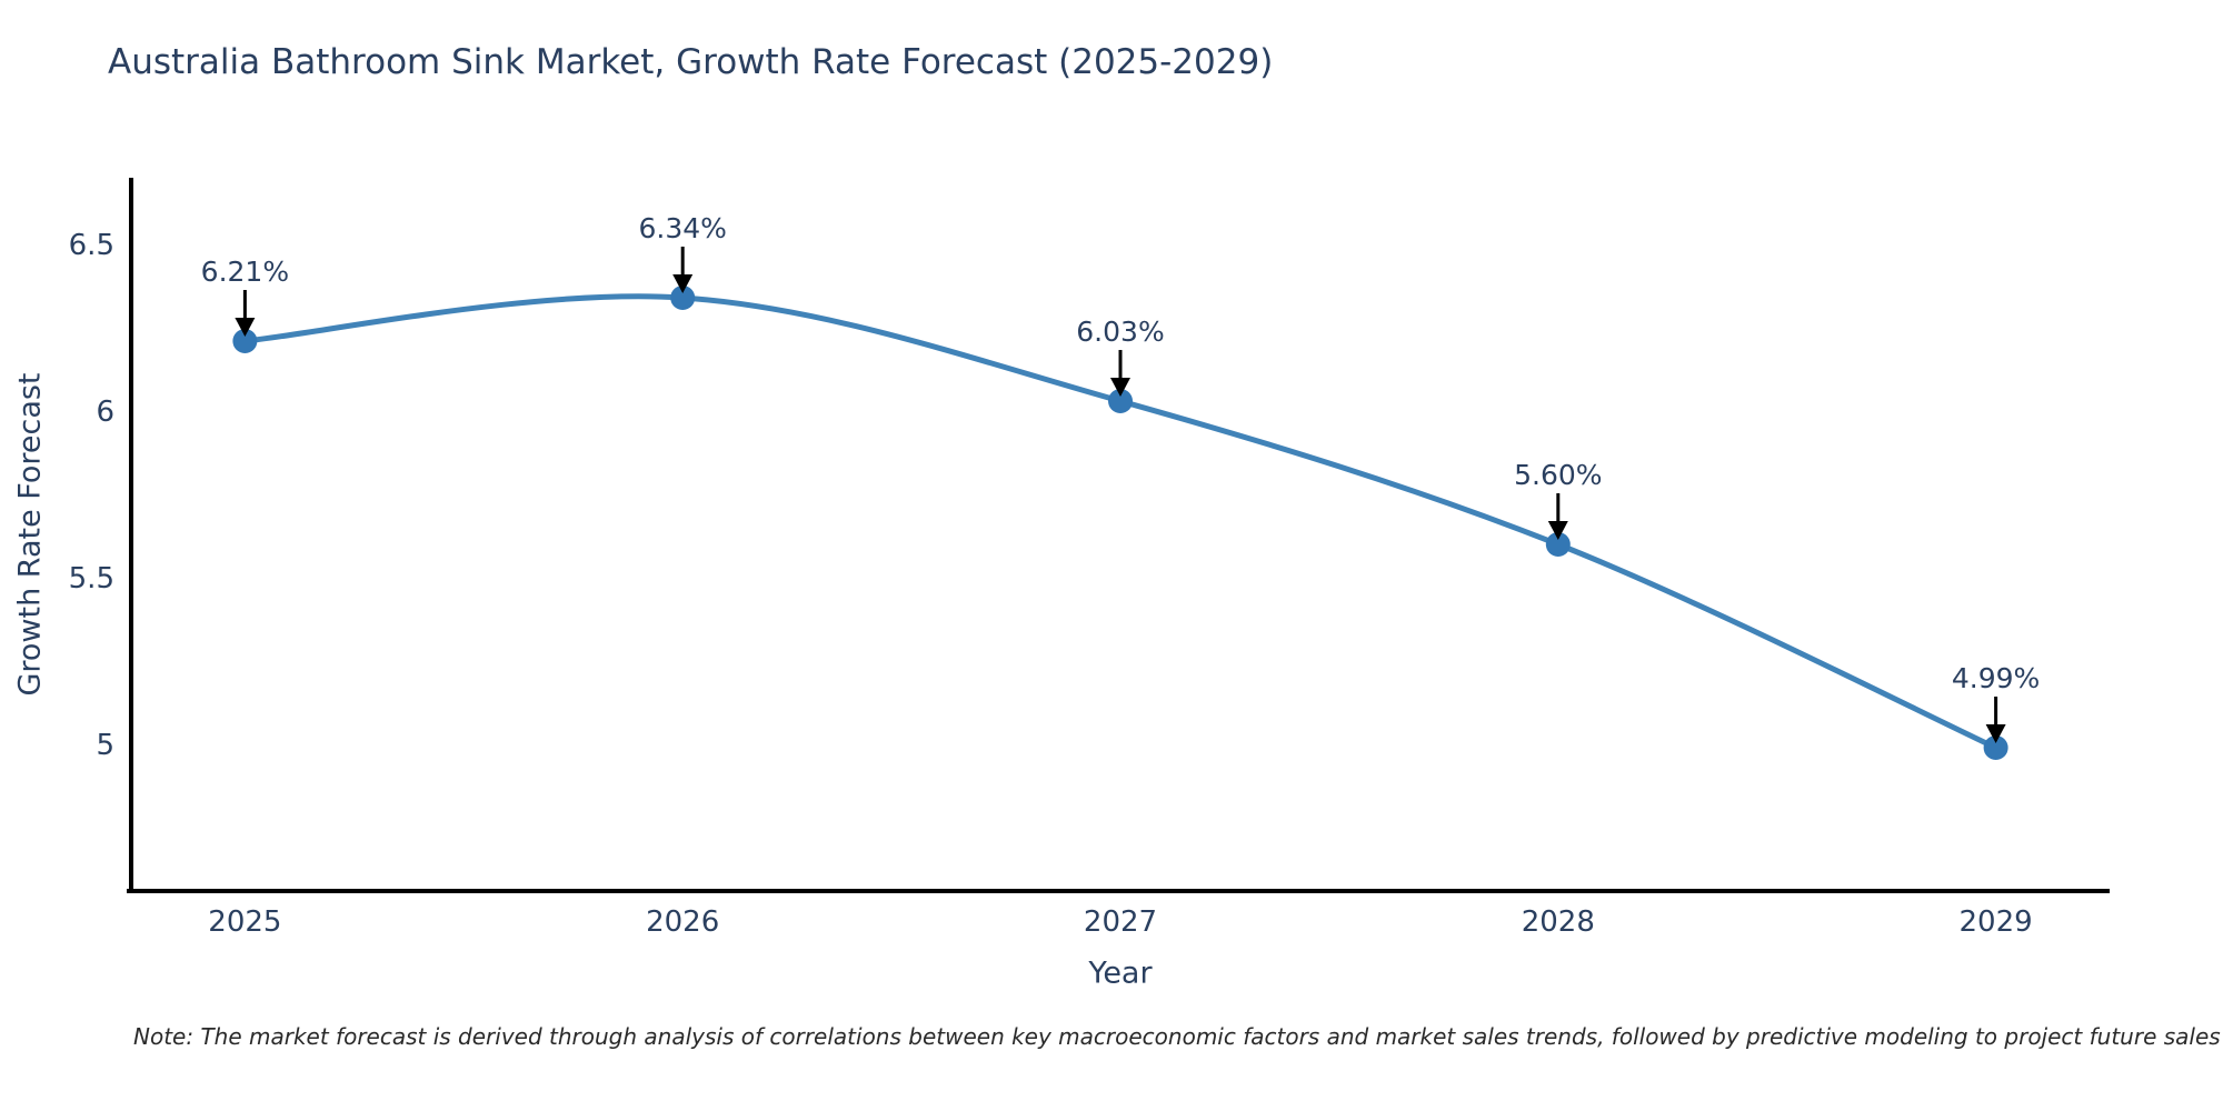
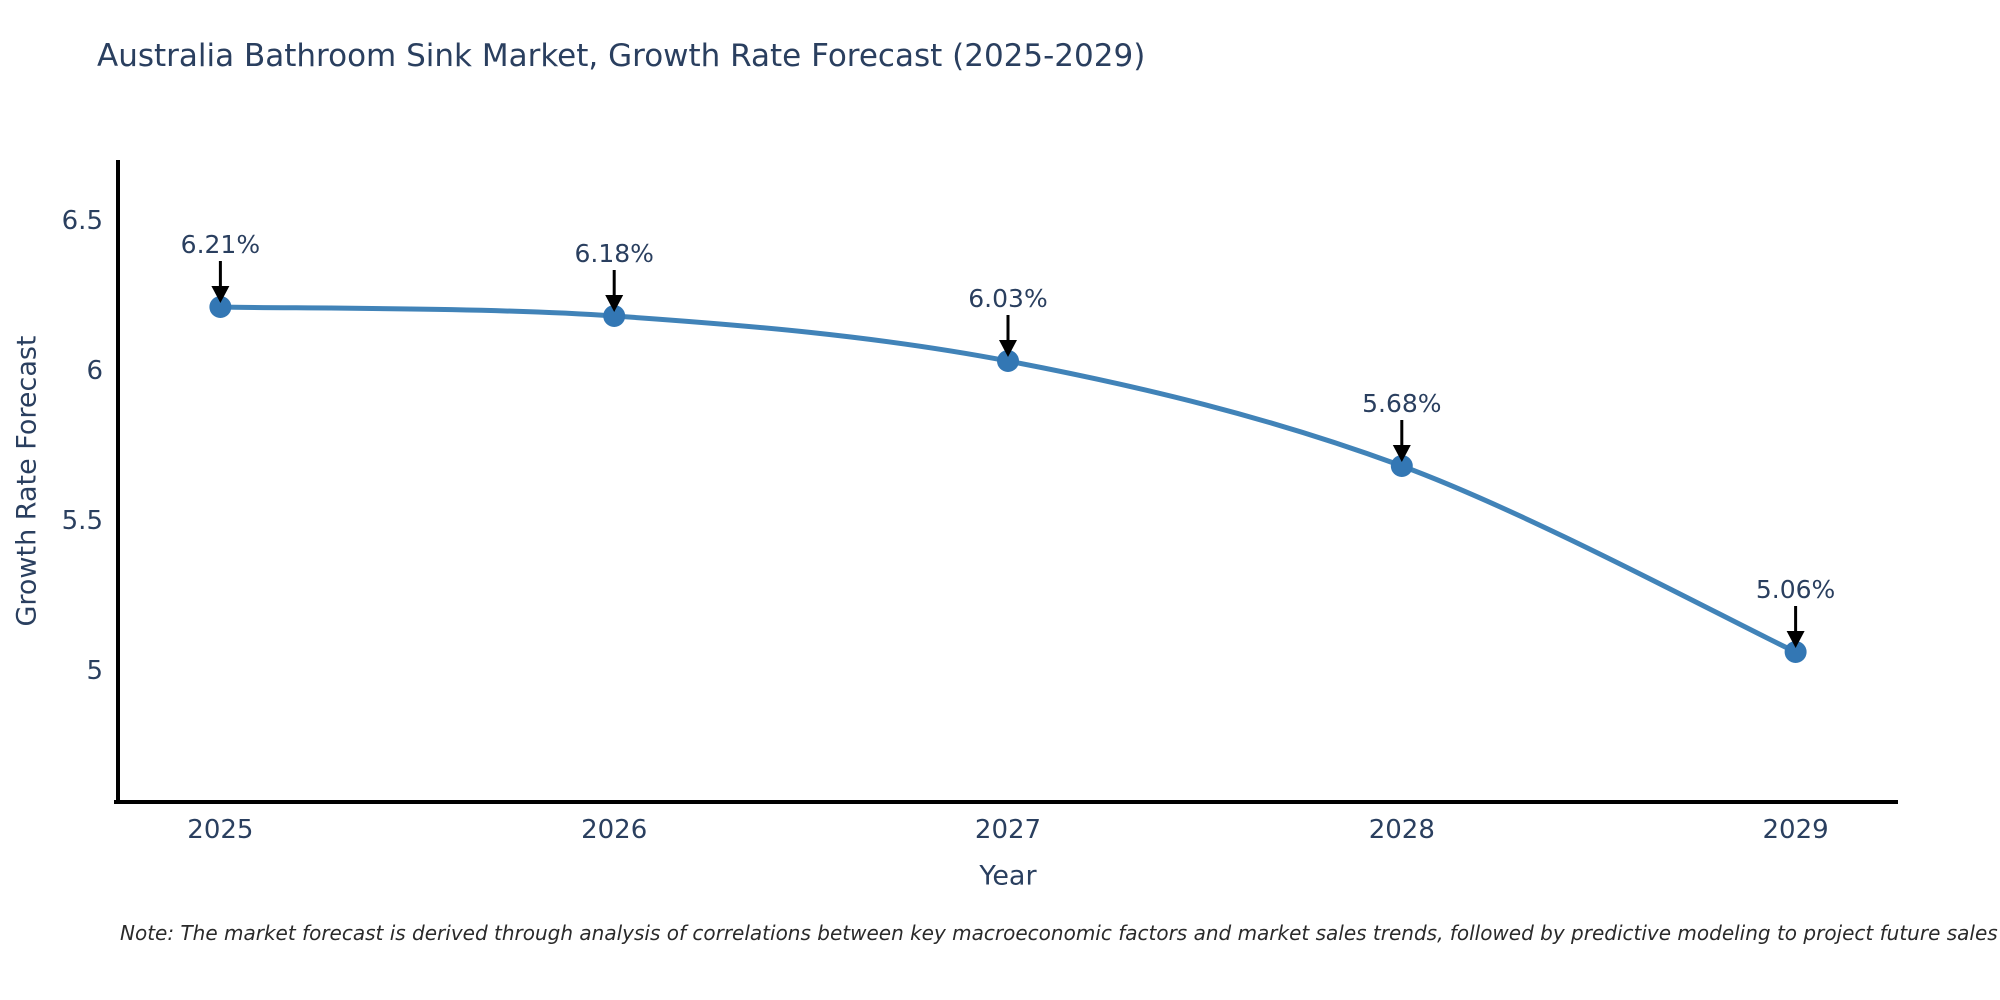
2026: 6.34% -> 6.18%
2028: 5.60% -> 5.68%
2029: 4.99% -> 5.06%
